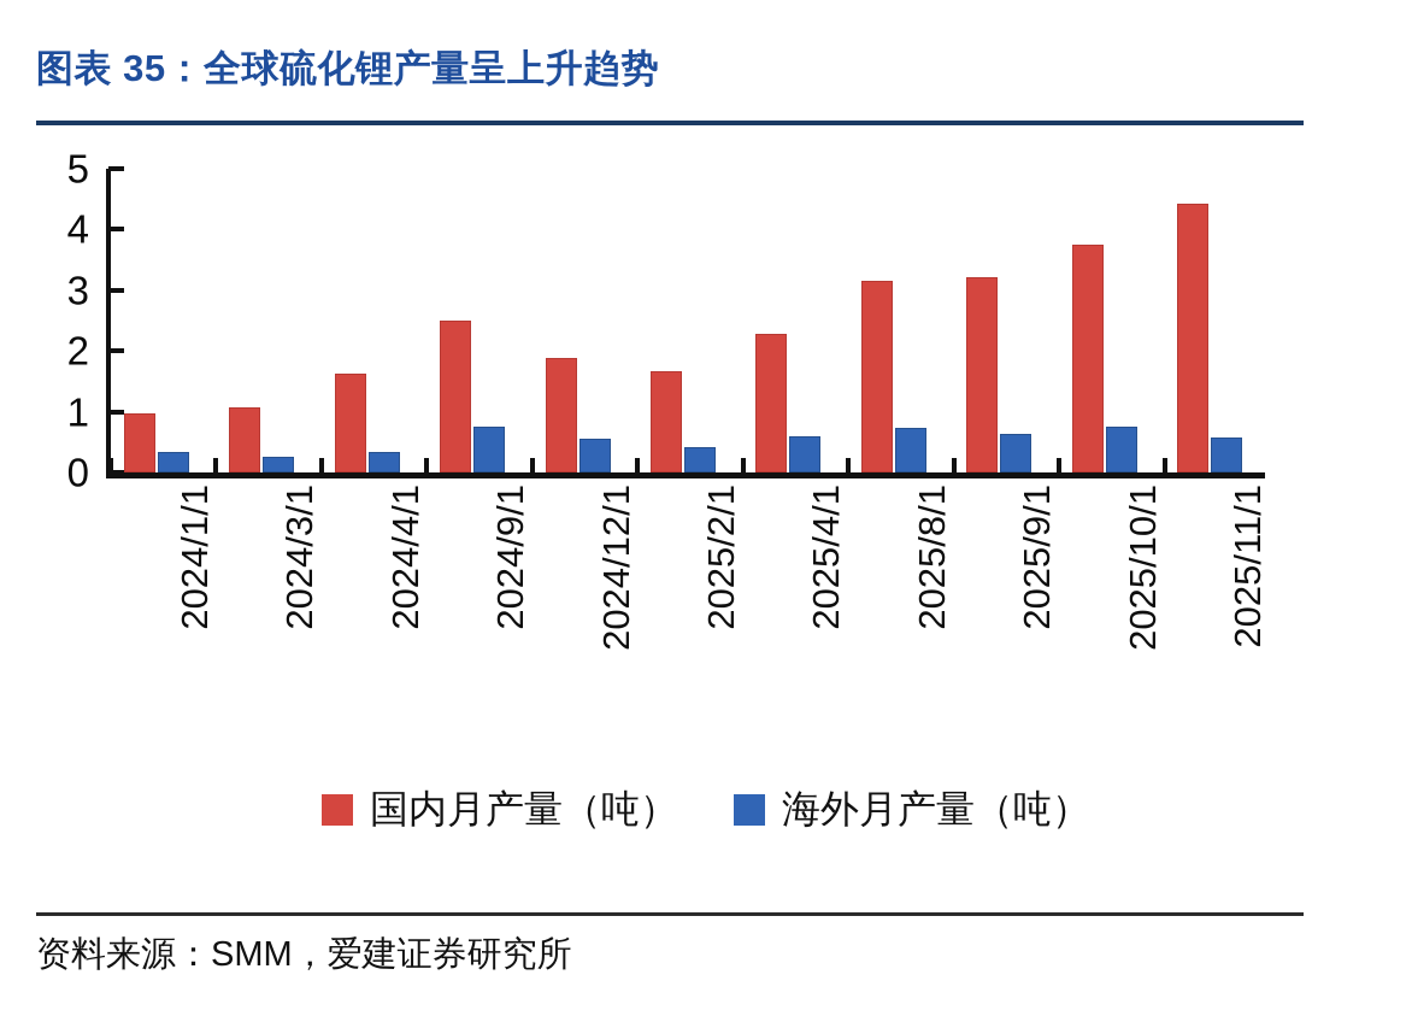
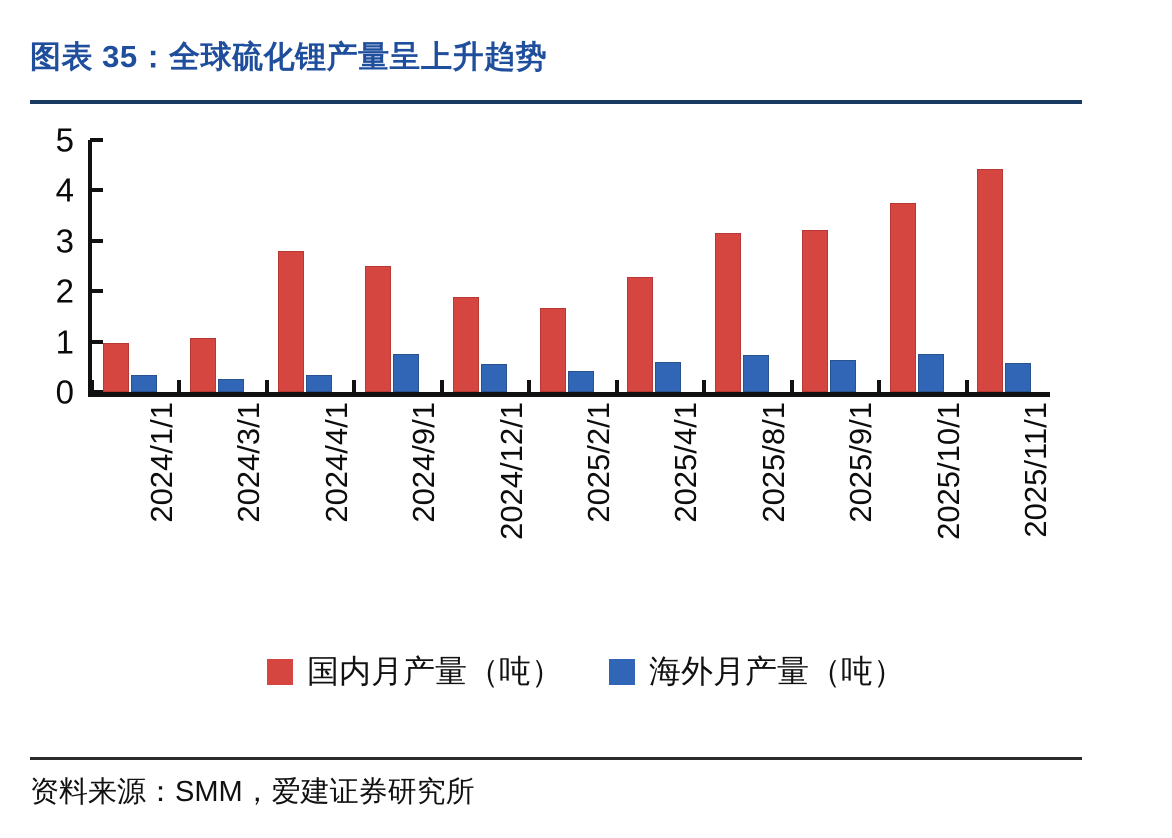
国内月产量（吨）/2024/4/1: 1.6 -> 2.8
